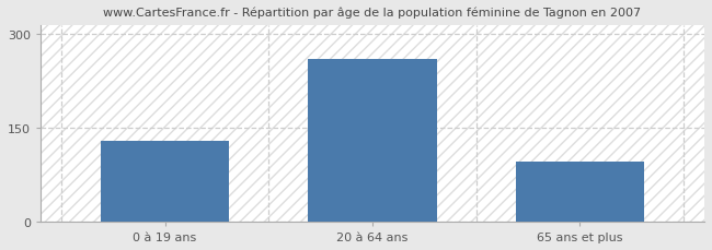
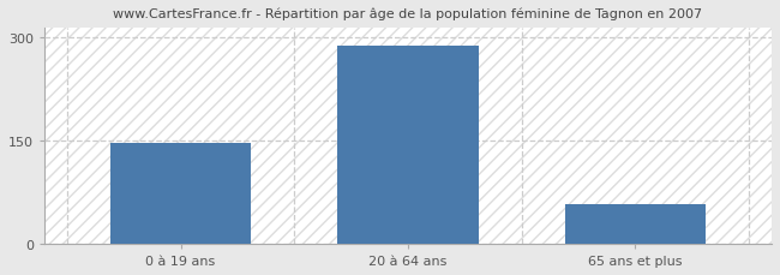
0 à 19 ans: 130 -> 147
20 à 64 ans: 260 -> 288
65 ans et plus: 96 -> 57
